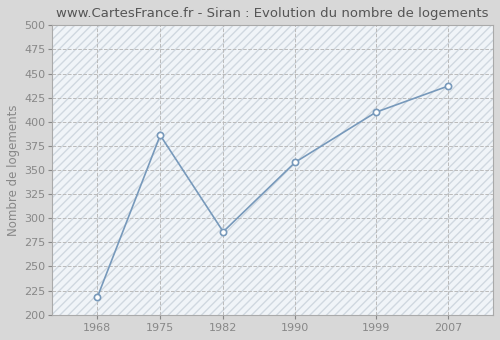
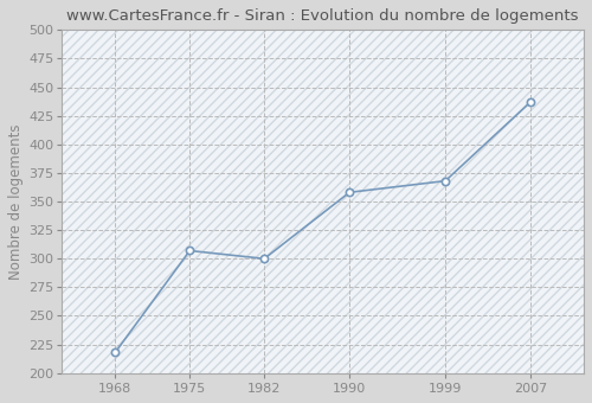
1975: 386 -> 307
1982: 286 -> 300
1999: 410 -> 368
